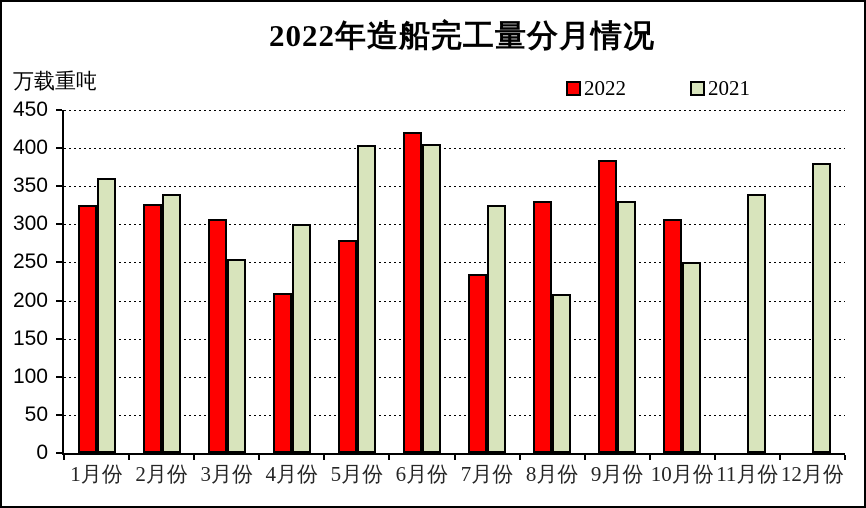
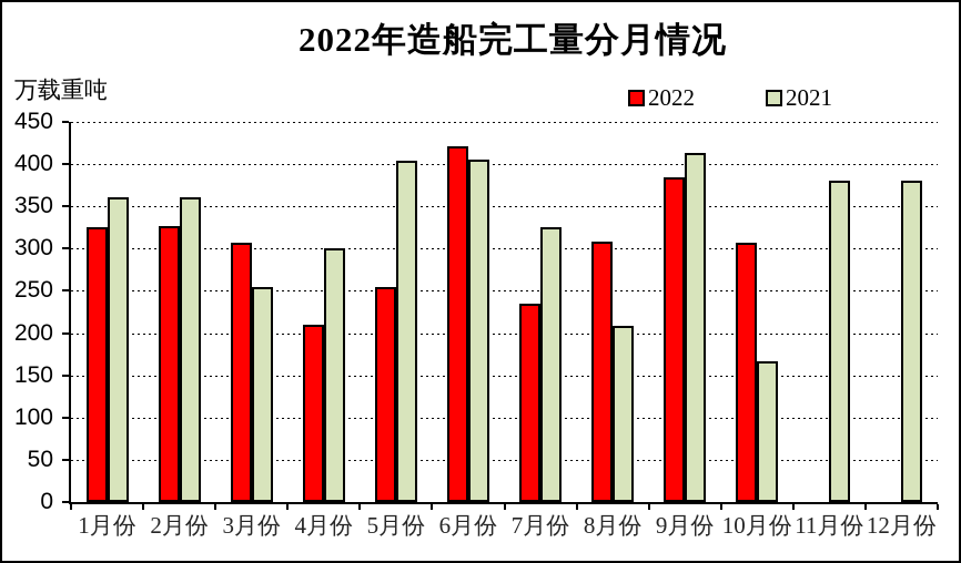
2021/2月份: 340 -> 360
2022/5月份: 280 -> 260
2022/8月份: 330 -> 310
2021/9月份: 330 -> 410
2021/10月份: 250 -> 170
2021/11月份: 340 -> 380
